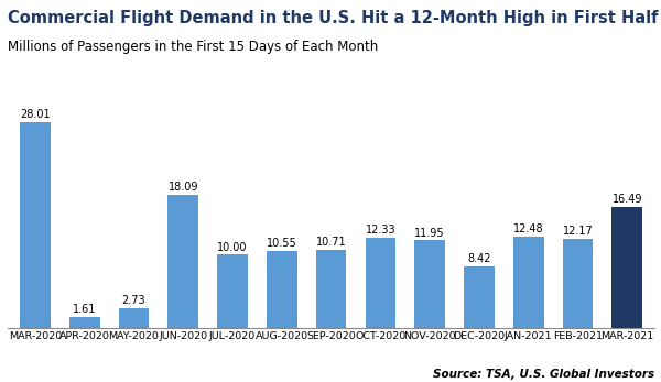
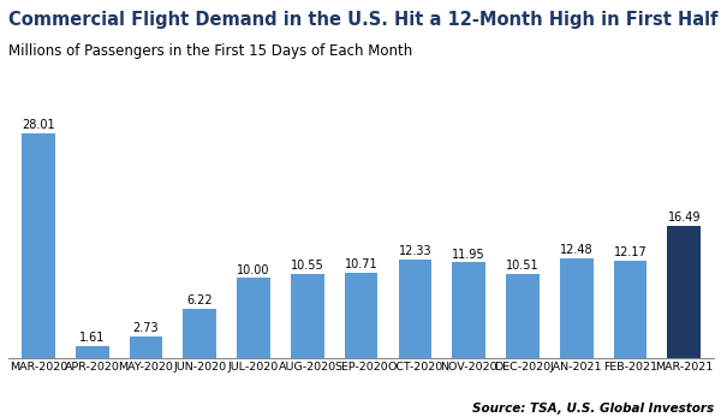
JUN-2020: 18.09 -> 6.22
DEC-2020: 8.42 -> 10.51
